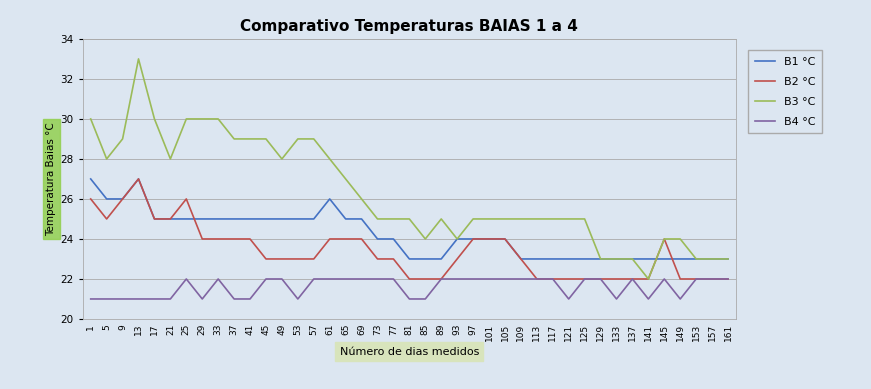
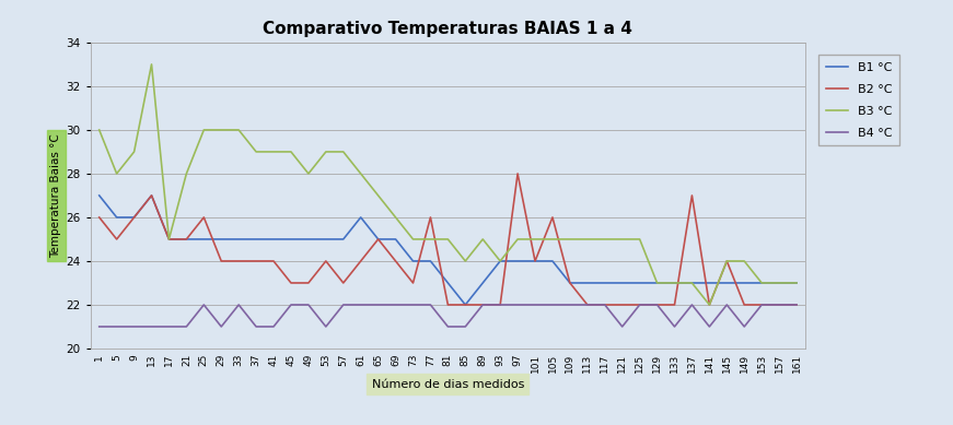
B3 °C/17: 30 -> 25
B2 °C/53: 23 -> 24
B2 °C/65: 24 -> 25
B2 °C/77: 23 -> 26
B1 °C/85: 23 -> 22
B2 °C/93: 23 -> 22
B2 °C/97: 24 -> 28
B2 °C/105: 24 -> 26
B2 °C/137: 22 -> 27
